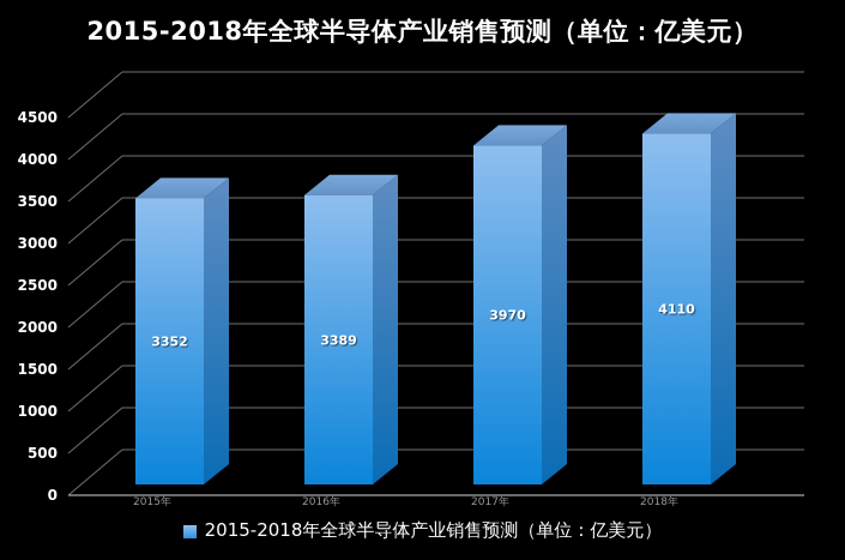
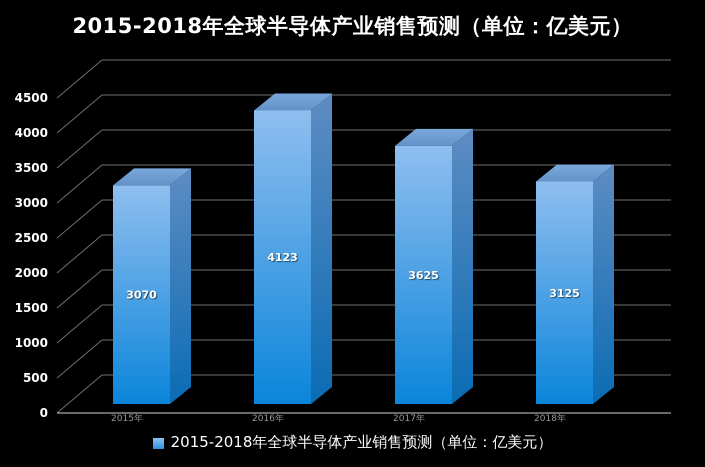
2015年: 3352 -> 3070
2016年: 3389 -> 4123
2017年: 3970 -> 3625
2018年: 4110 -> 3125
